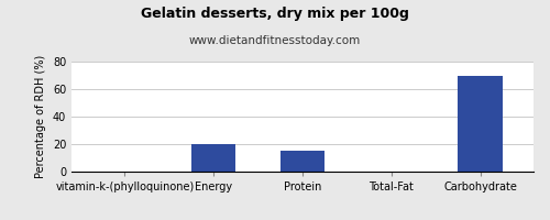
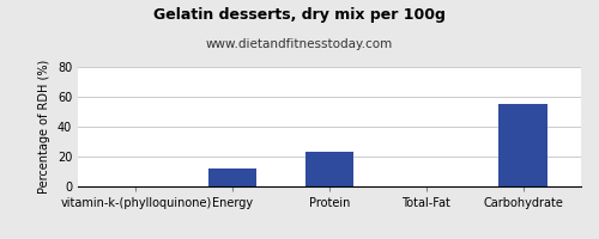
Energy: 20 -> 12
Protein: 15 -> 23
Carbohydrate: 70 -> 55
